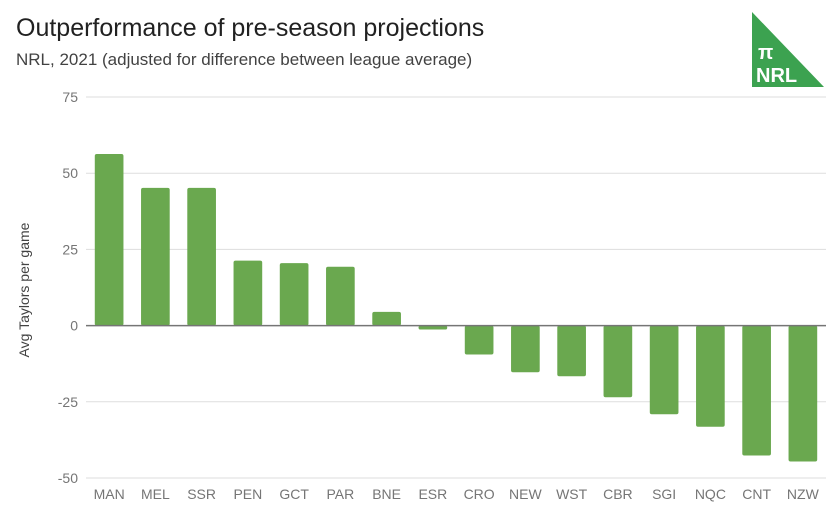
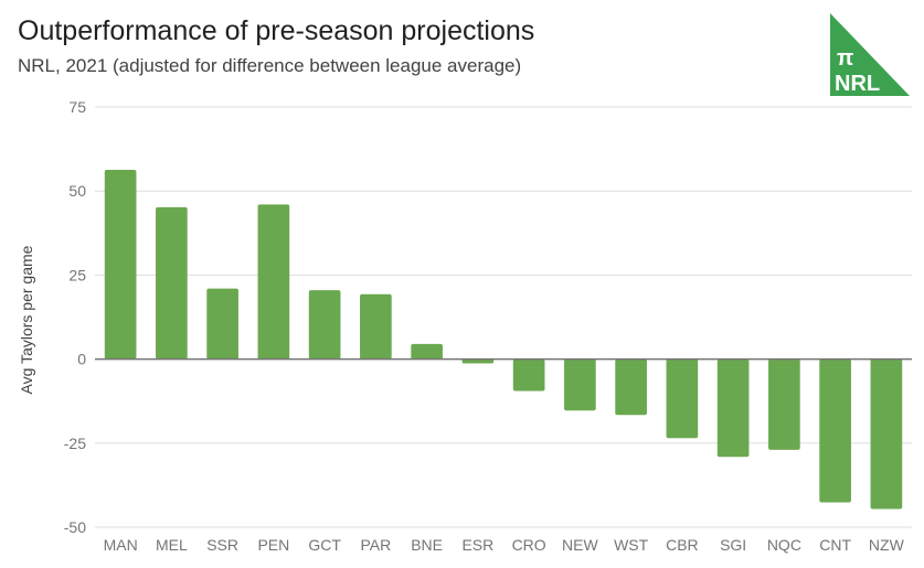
SSR: 45 -> 21
PEN: 21 -> 46
NQC: -33 -> -27
